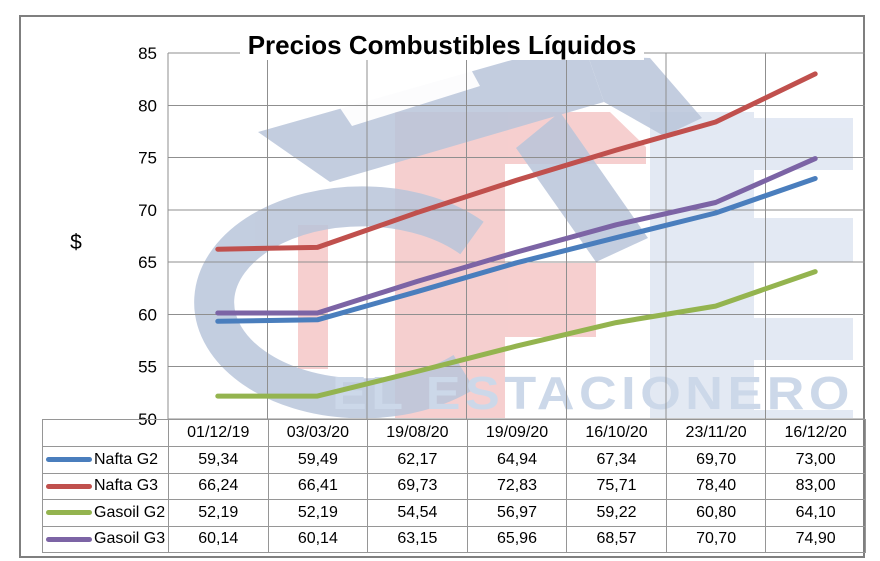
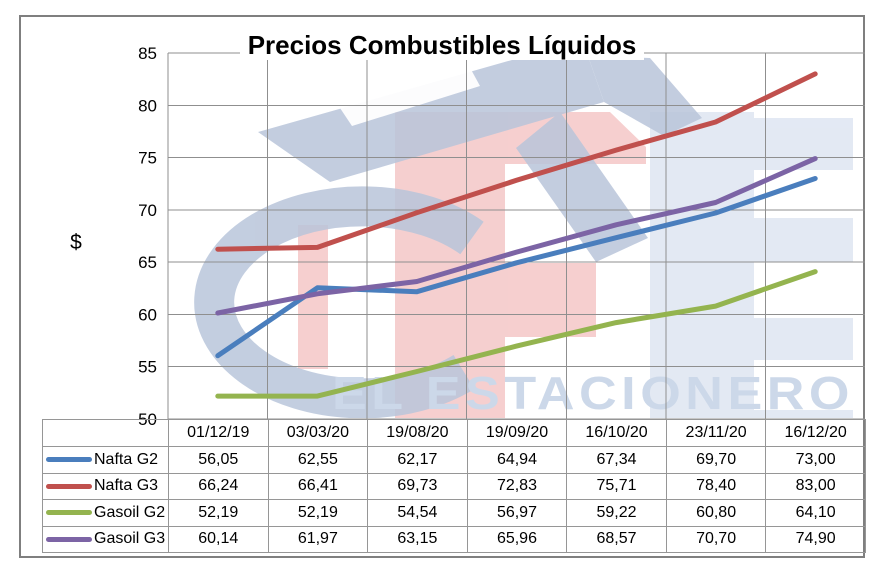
Nafta G2/01/12/19: 59,34 -> 56,05
Nafta G2/03/03/20: 59,49 -> 62,55
Gasoil G3/03/03/20: 60,14 -> 61,97
